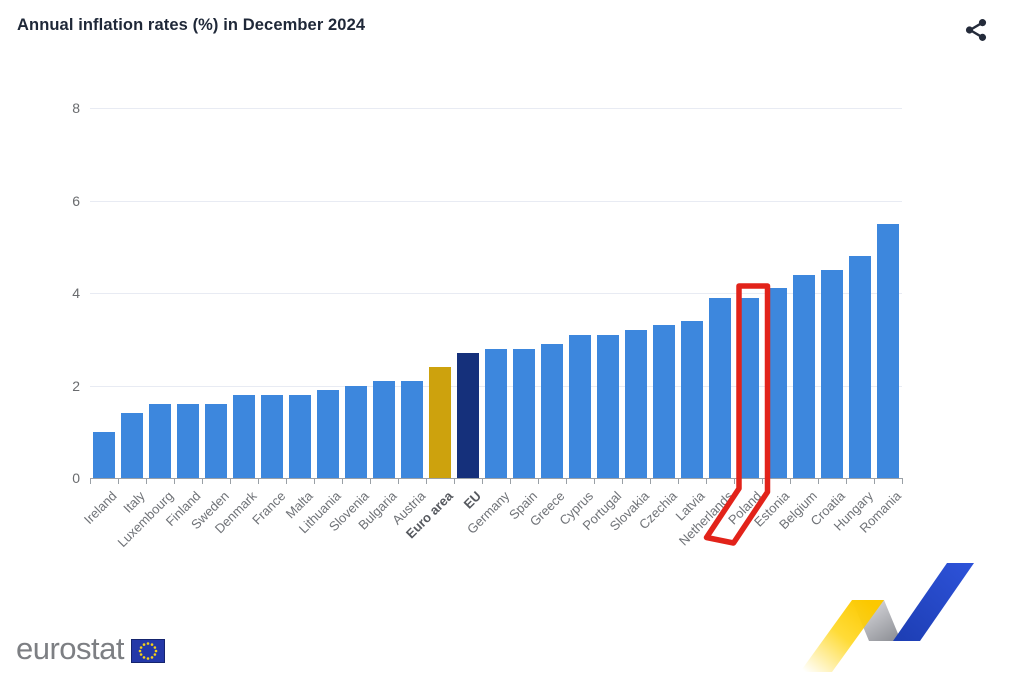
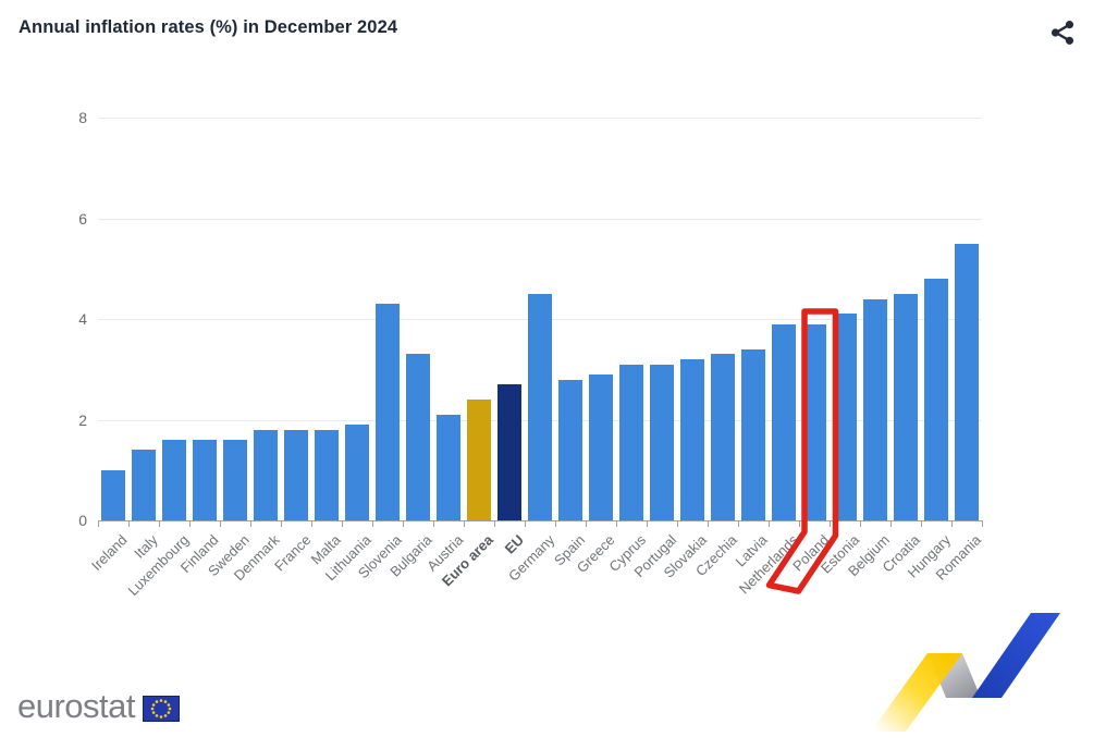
Slovenia: 2.0 -> 4.3
Bulgaria: 2.1 -> 3.3
Germany: 2.8 -> 4.5
